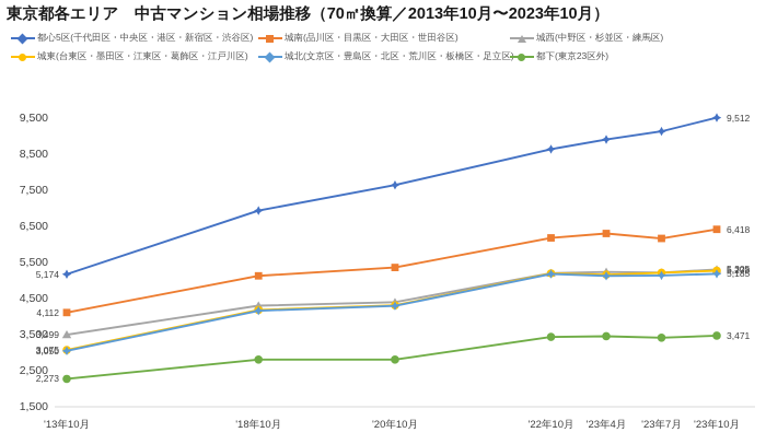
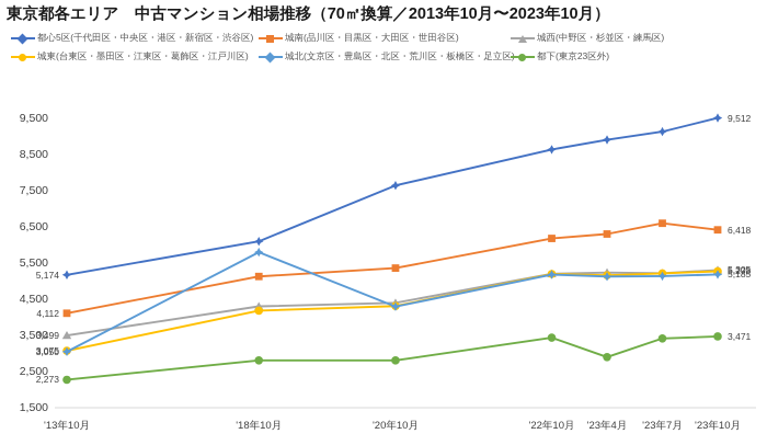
都心5区(千代田区・中央区・港区・新宿区・渋谷区)/'18年10月: 6900 -> 6100
城北(文京区・豊島区・北区・荒川区・板橋区・足立区)/'18年10月: 4200 -> 5800
都下(東京23区外)/'23年4月: 3500 -> 2900
城南(品川区・目黒区・大田区・世田谷区)/'23年7月: 6200 -> 6600
